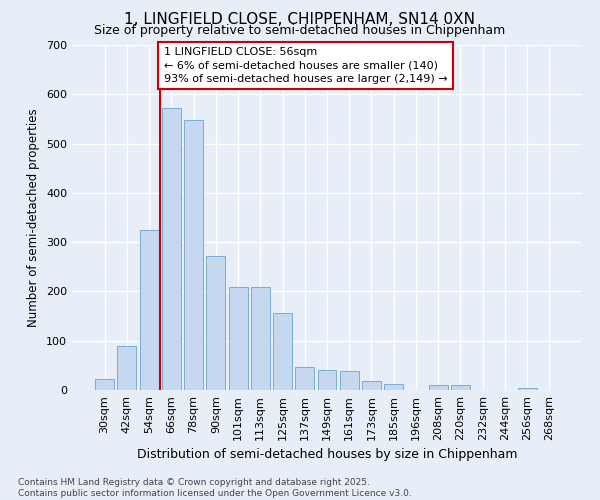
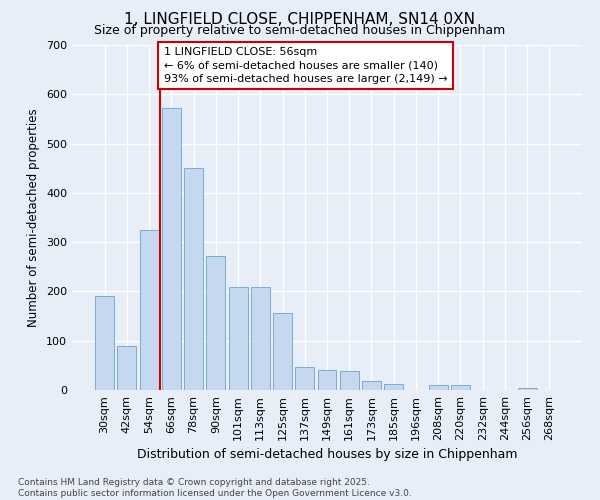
30sqm: 22 -> 190
78sqm: 548 -> 450
